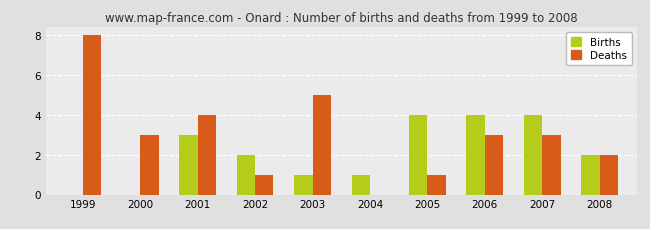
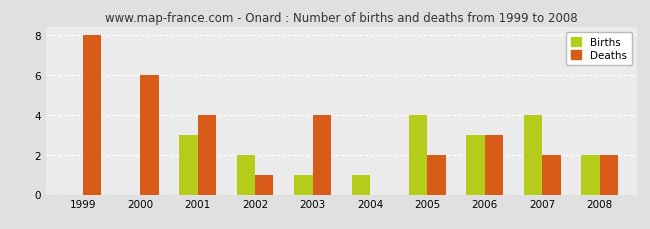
Deaths/2000: 3 -> 6
Deaths/2003: 5 -> 4
Deaths/2005: 1 -> 2
Births/2006: 4 -> 3
Deaths/2007: 3 -> 2
